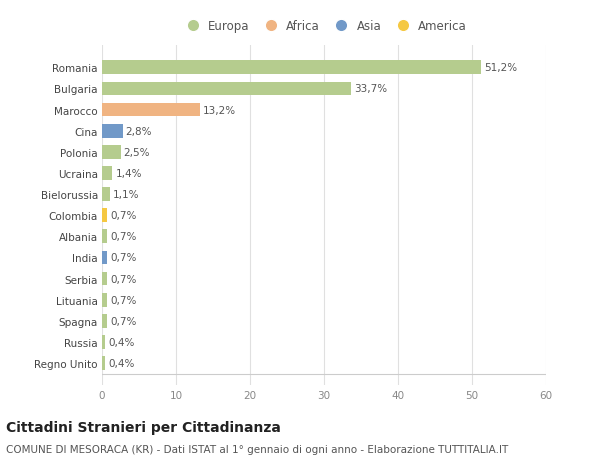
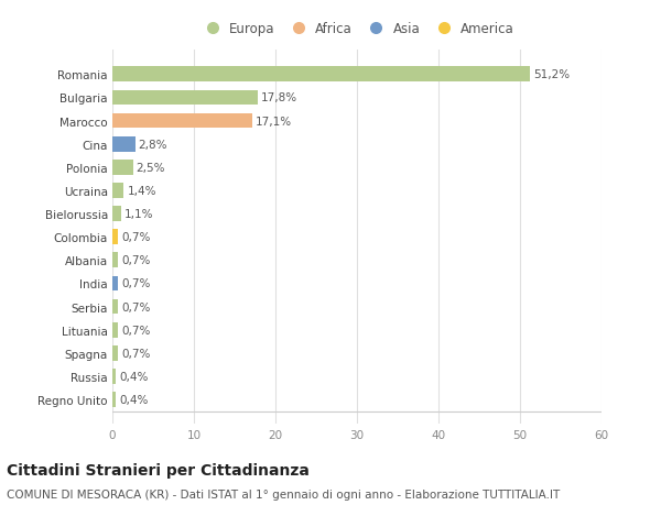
Bulgaria: 33,7% -> 17,8%
Marocco: 13,2% -> 17,1%
